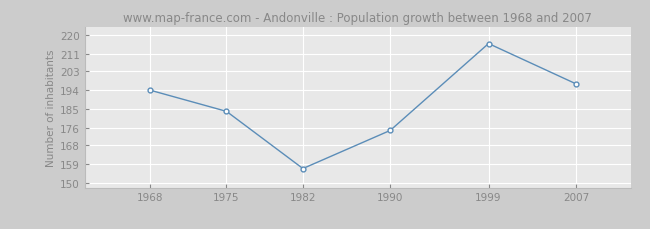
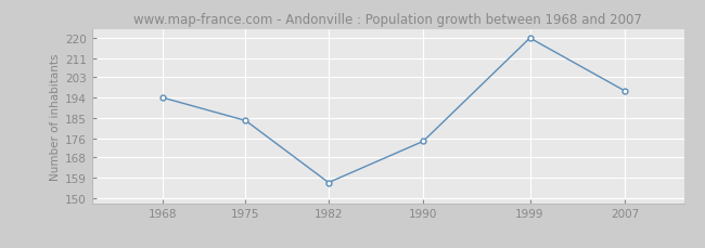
1999: 216 -> 220
